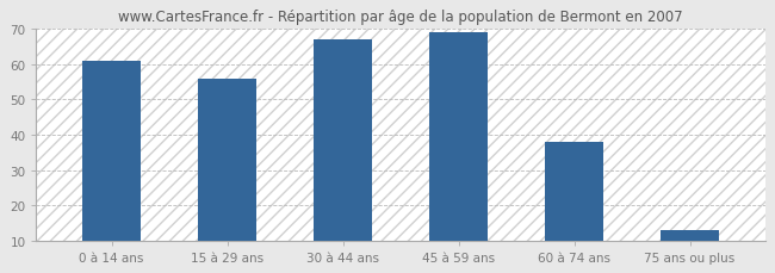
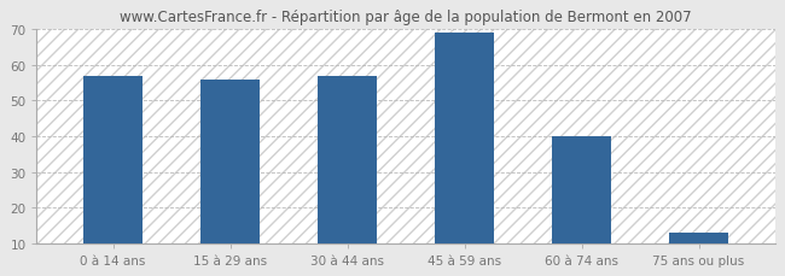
0 à 14 ans: 61 -> 57
30 à 44 ans: 67 -> 57
60 à 74 ans: 38 -> 40
